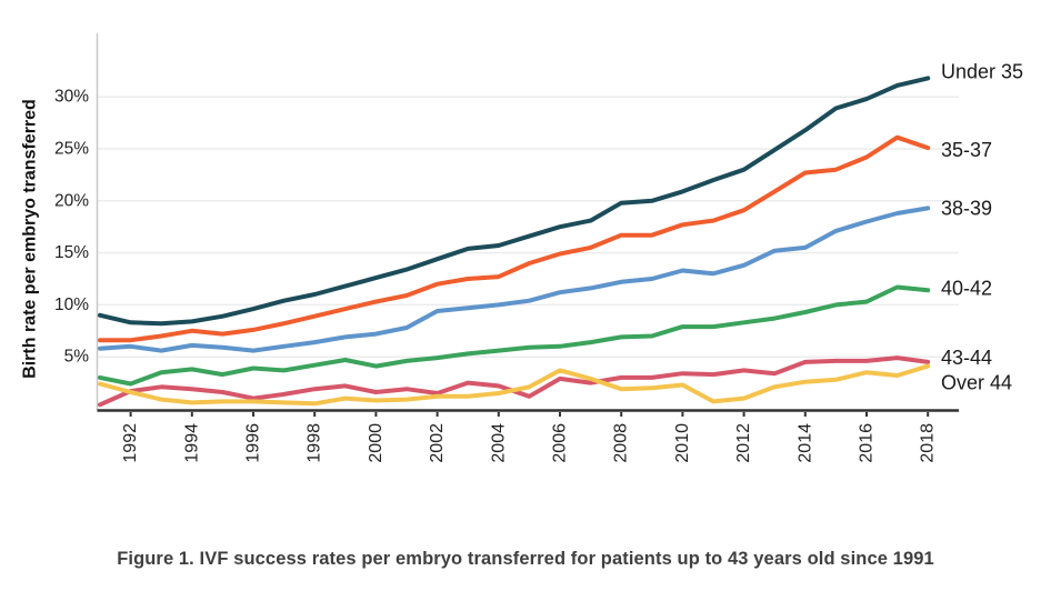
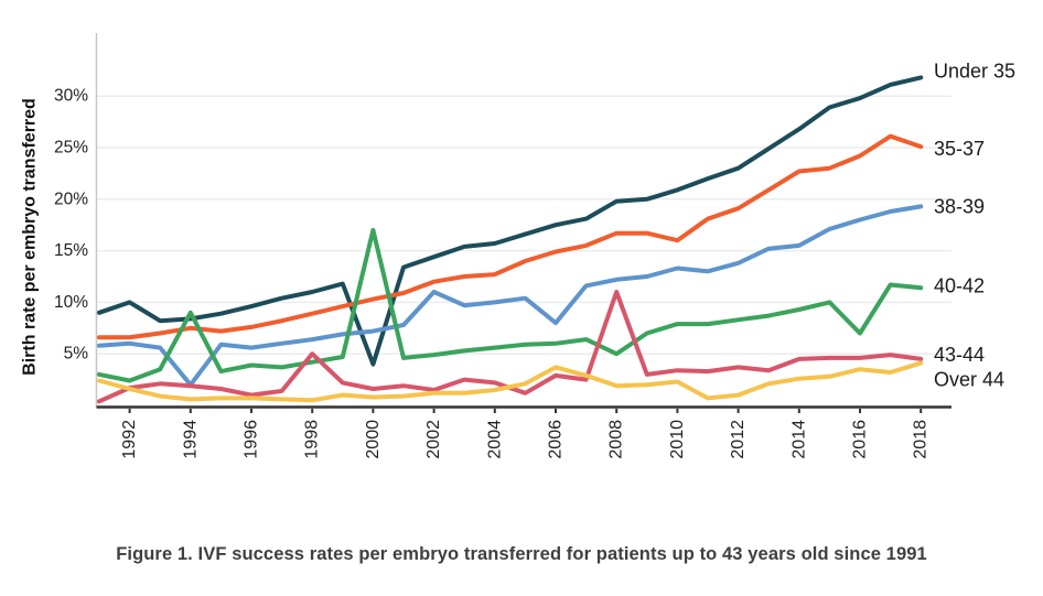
Under 35/1992: 8% -> 10%
38-39/1994: 6% -> 2%
40-42/1994: 4% -> 9%
43-44/1998: 2% -> 5%
Under 35/2000: 13% -> 4%
40-42/2000: 4% -> 17%
38-39/2002: 9% -> 11%
38-39/2006: 11% -> 8%
40-42/2008: 7% -> 5%
43-44/2008: 3% -> 11%
35-37/2010: 18% -> 16%
40-42/2016: 10% -> 7%
